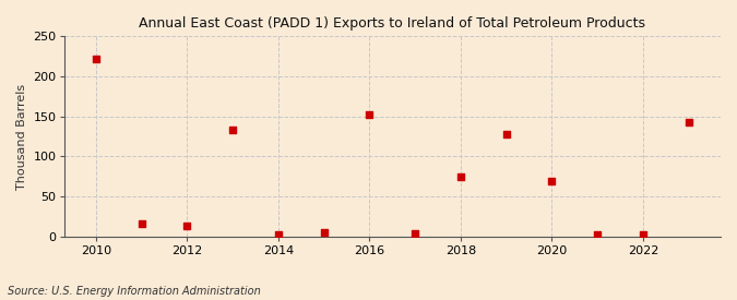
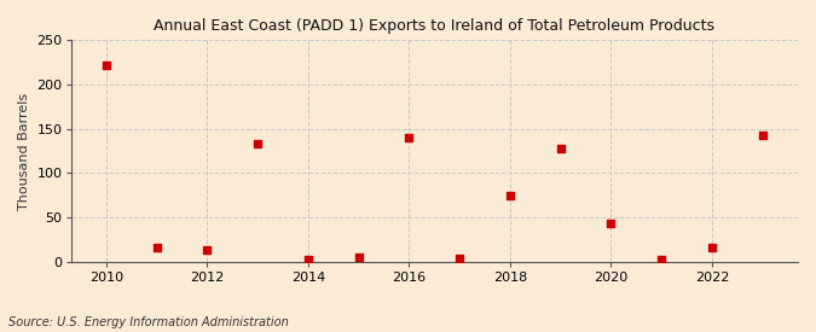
2016: 153 -> 140
2020: 69 -> 44
2022: 2 -> 16
